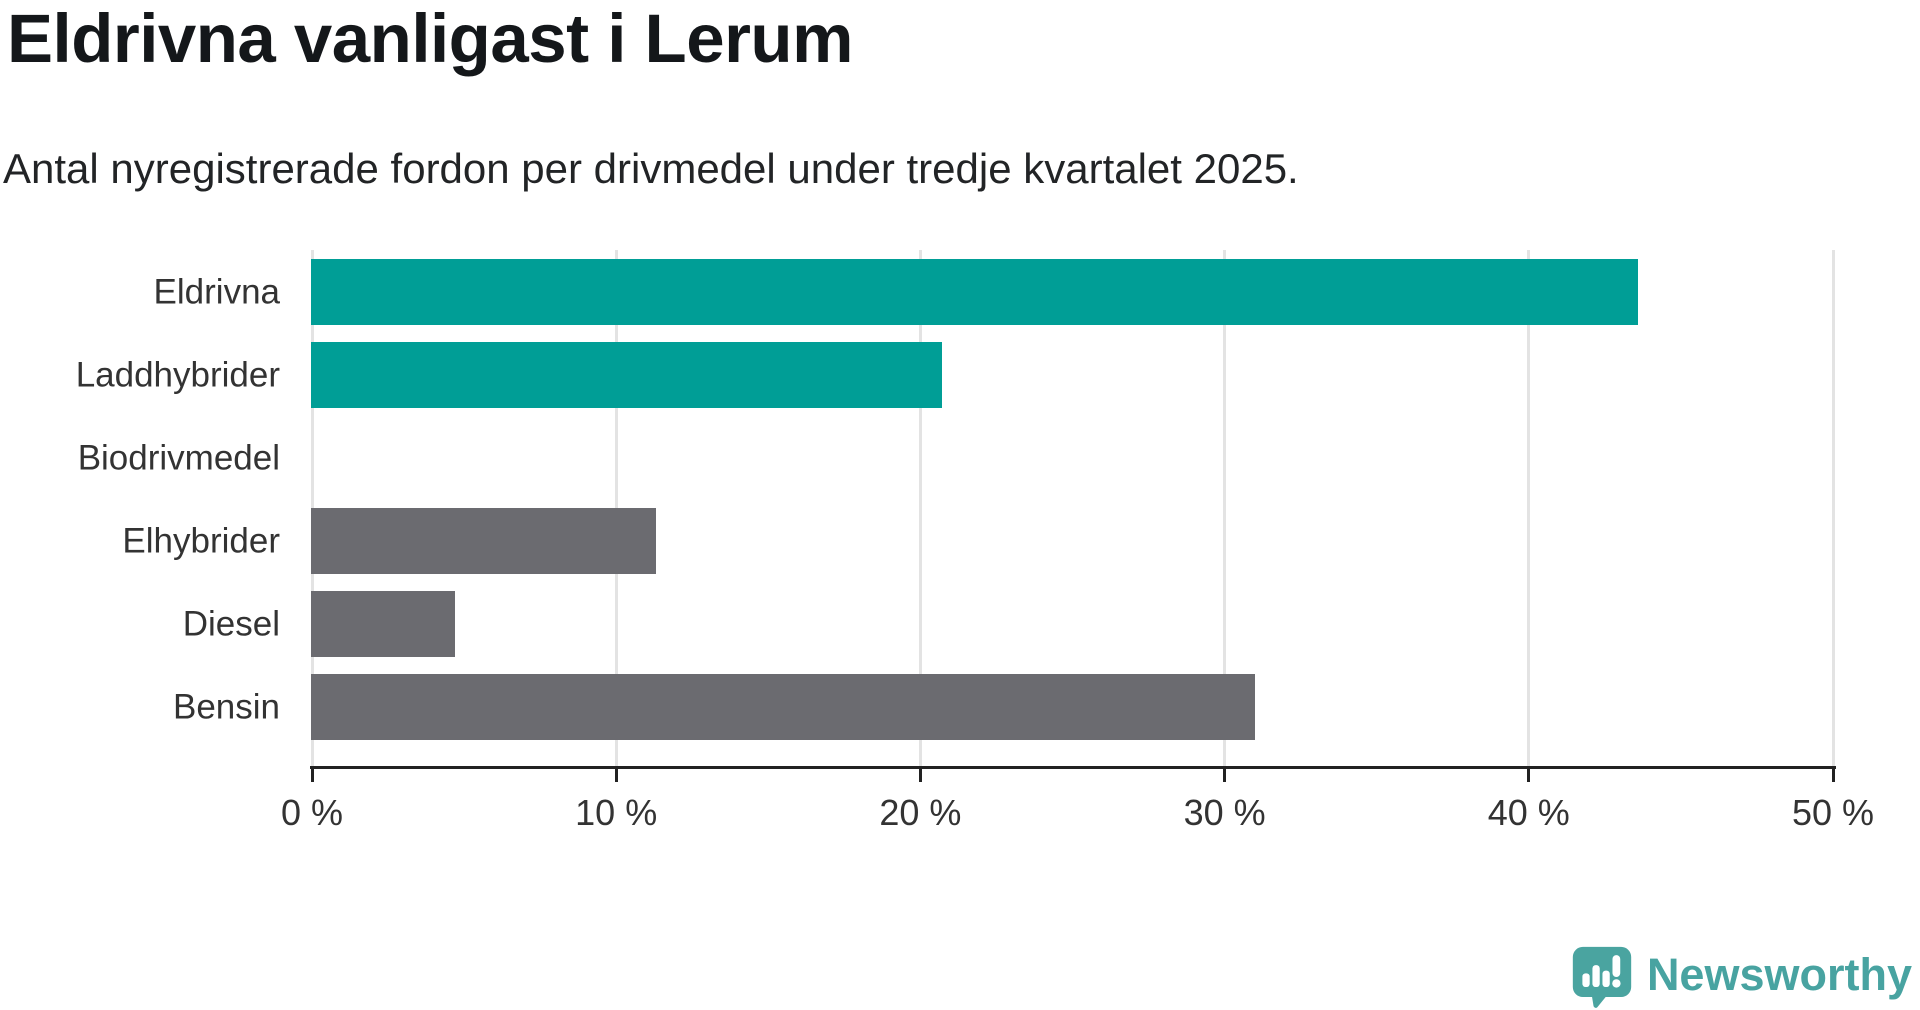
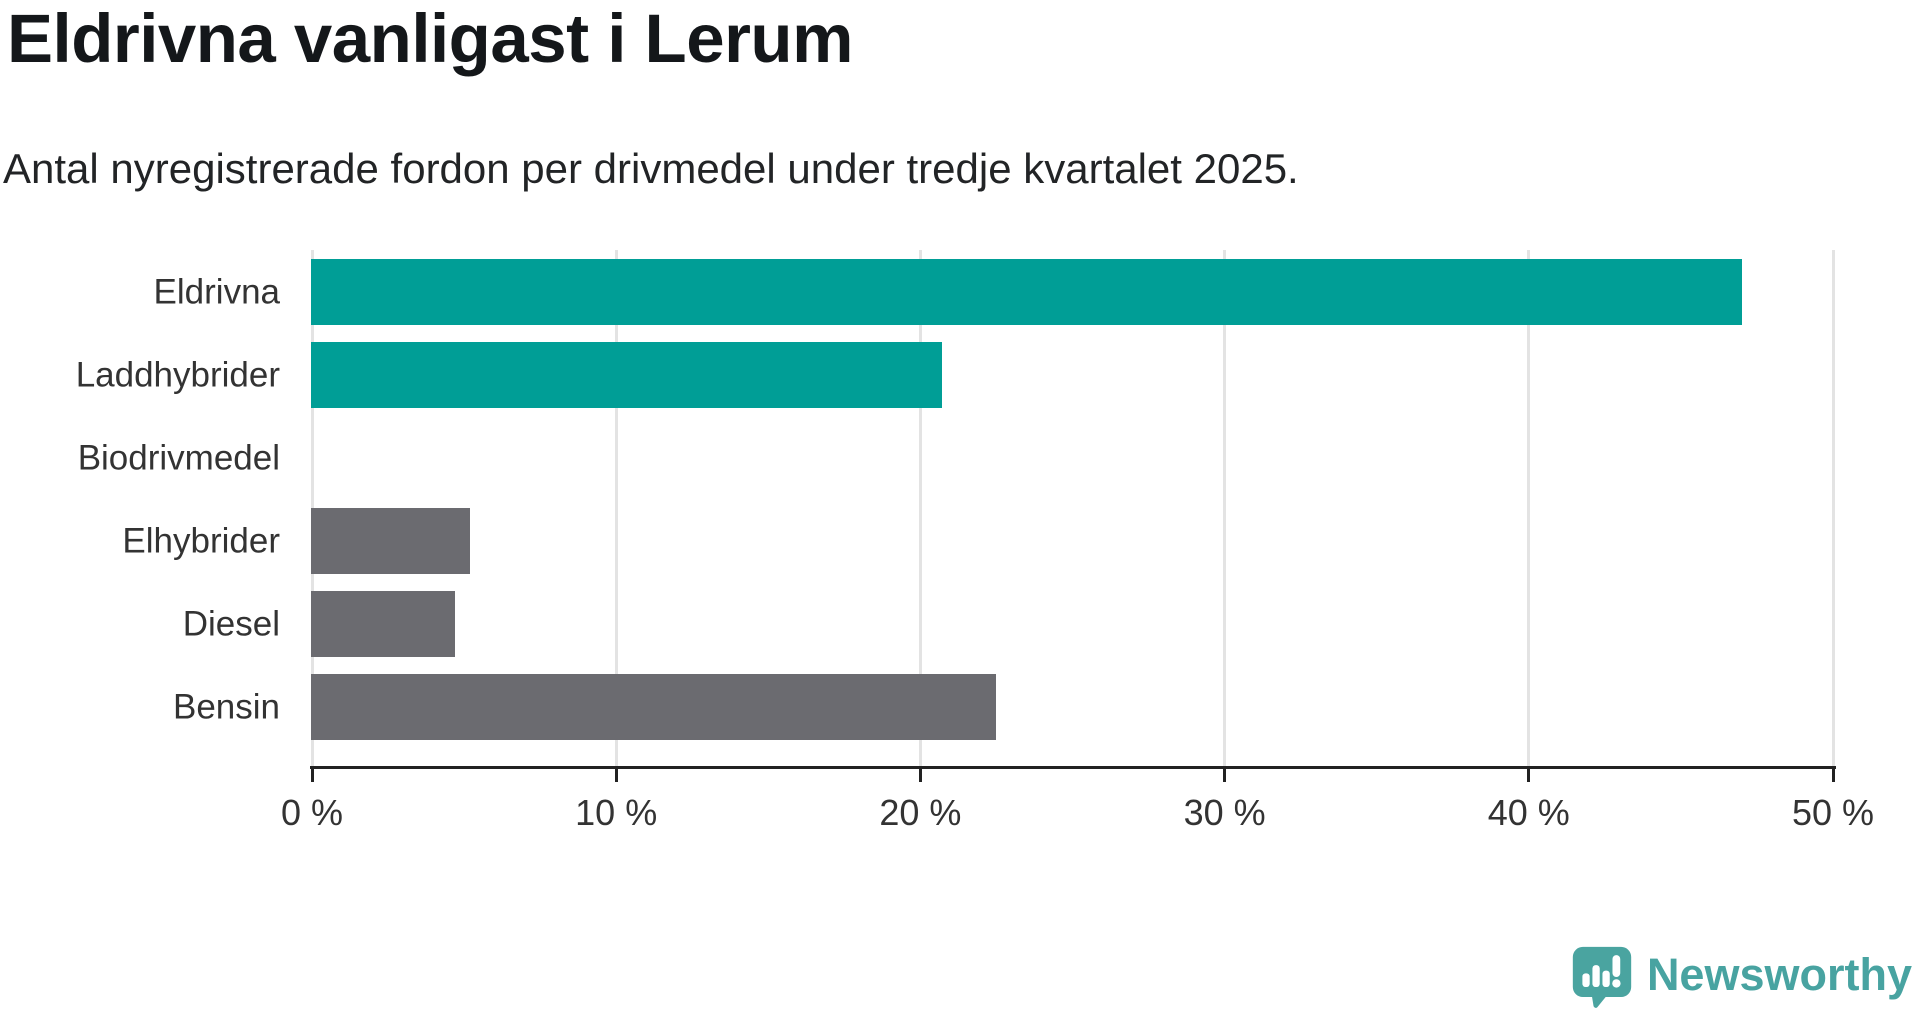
Eldrivna: 43.6% -> 47.0%
Elhybrider: 11.3% -> 5.2%
Bensin: 31.0% -> 22.5%
